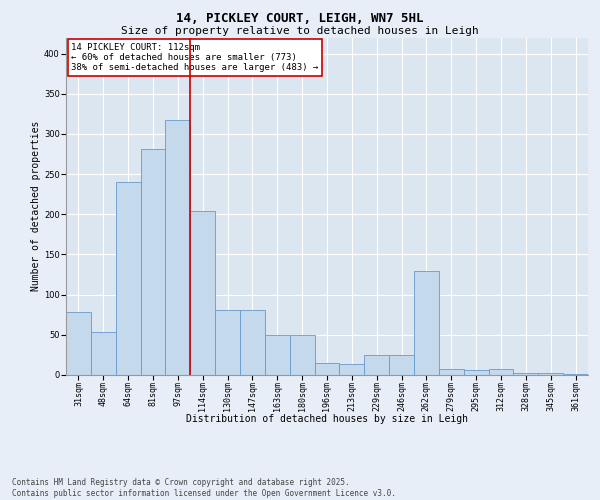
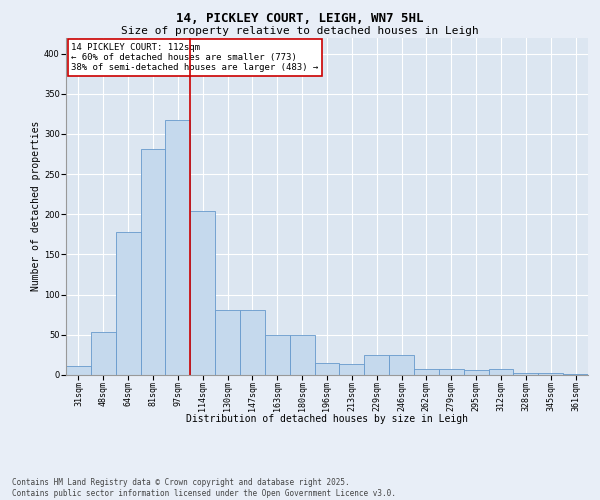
31sqm: 78 -> 11
64sqm: 240 -> 178
262sqm: 130 -> 8
